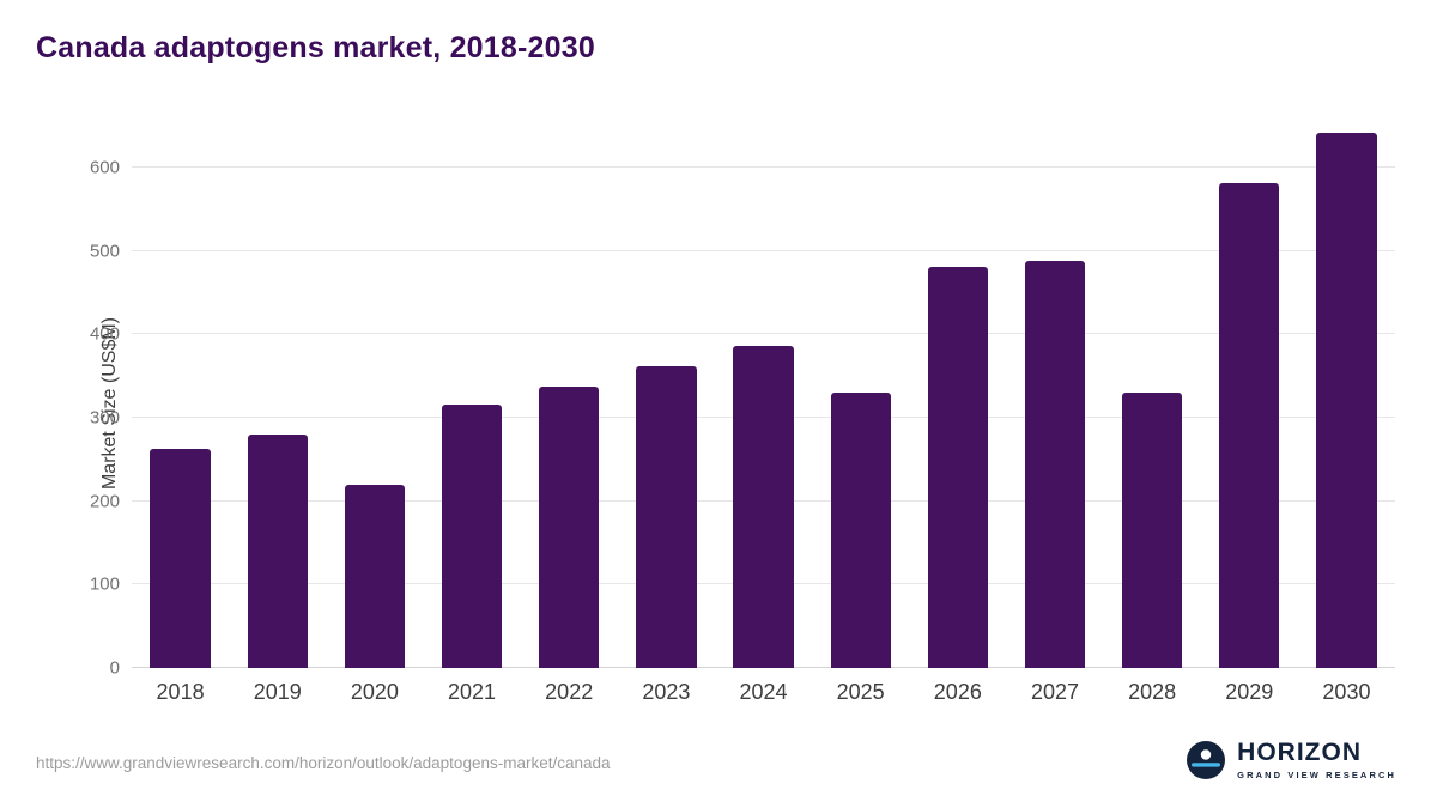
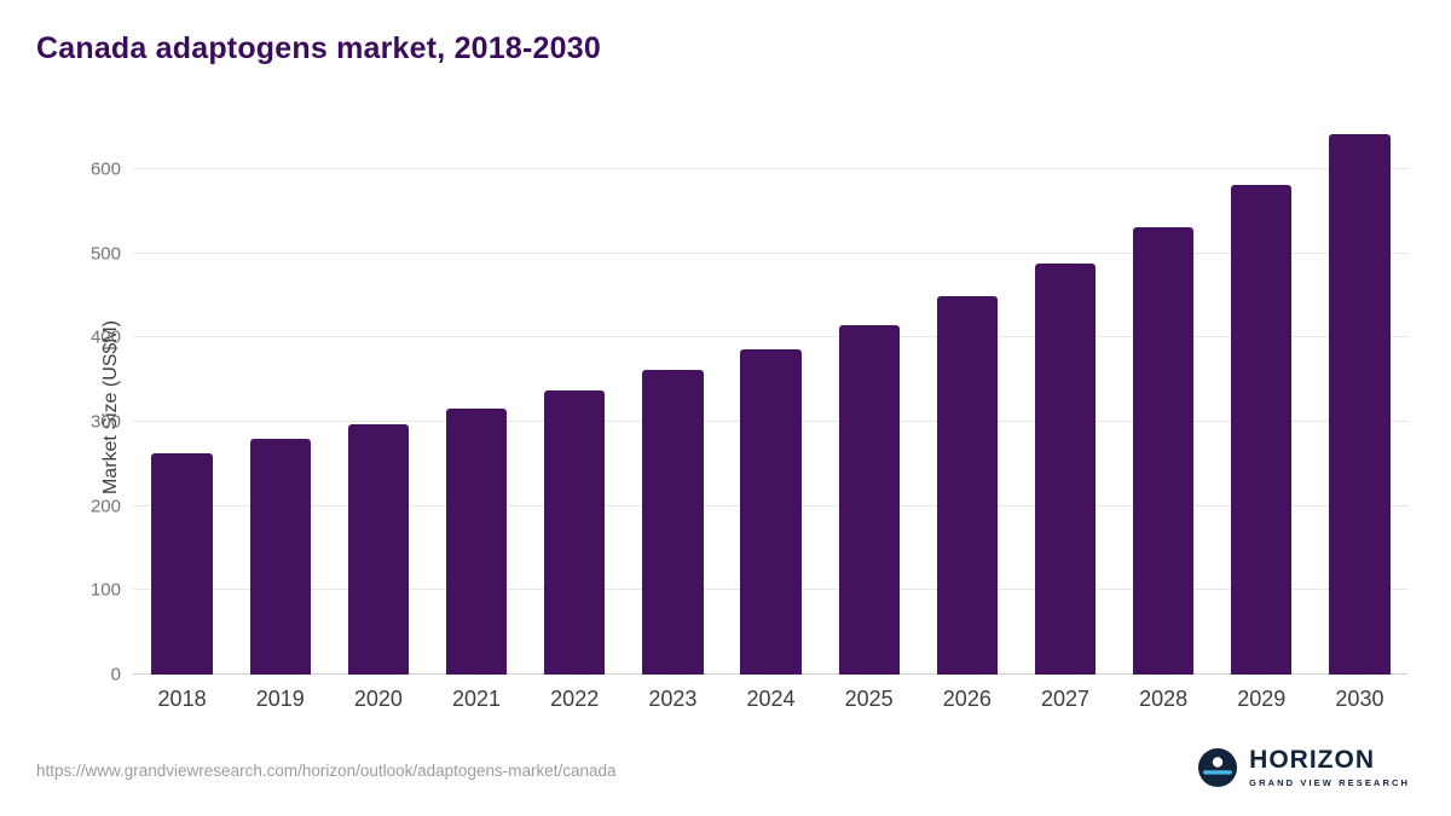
2020: 220 -> 300
2025: 330 -> 420
2026: 480 -> 450
2028: 330 -> 530
